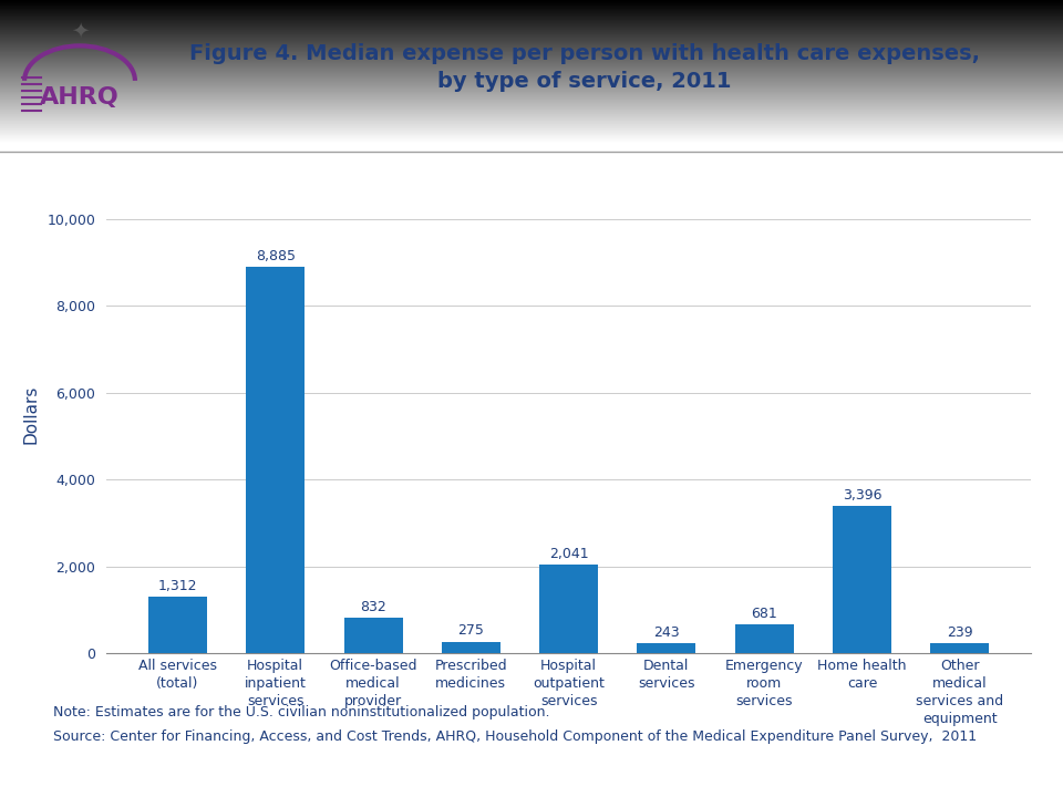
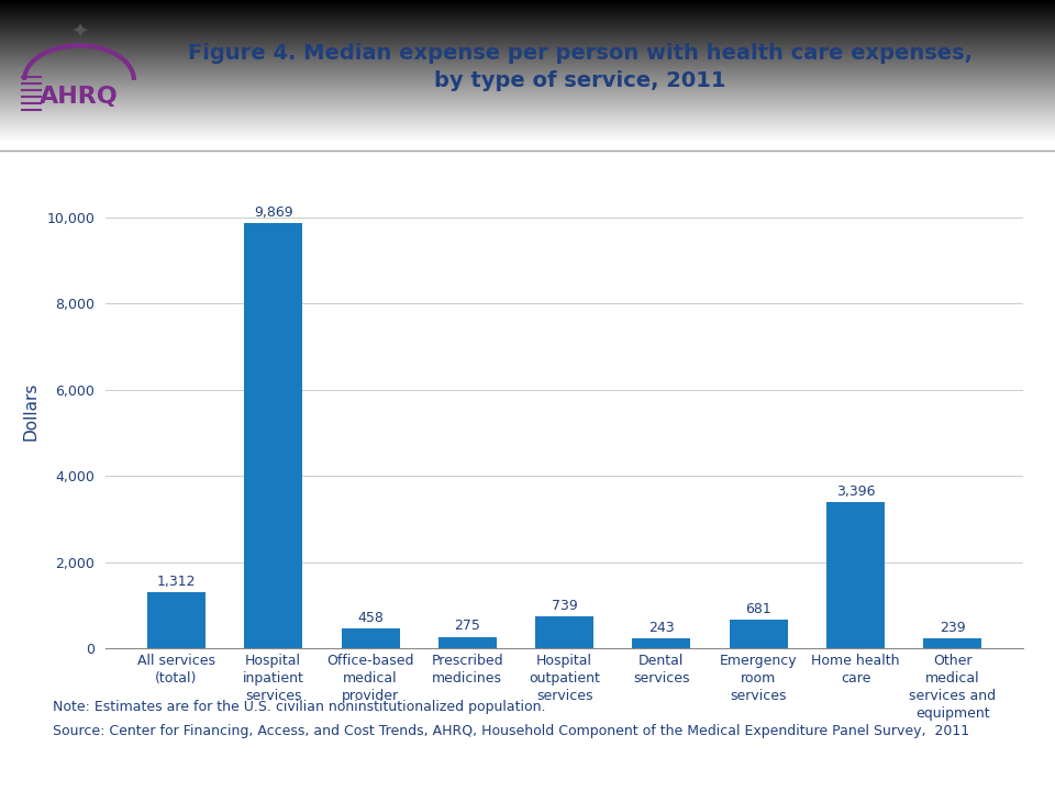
Hospital inpatient services: 8,885 -> 9,869
Office-based medical provider: 832 -> 458
Hospital outpatient services: 2,041 -> 739
